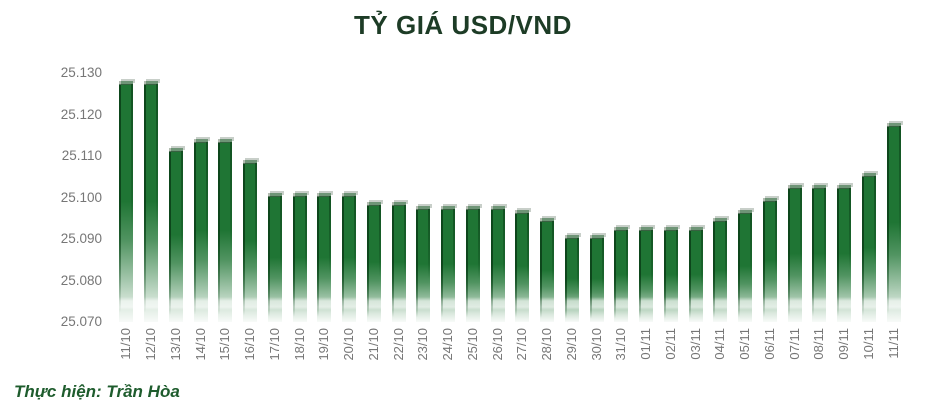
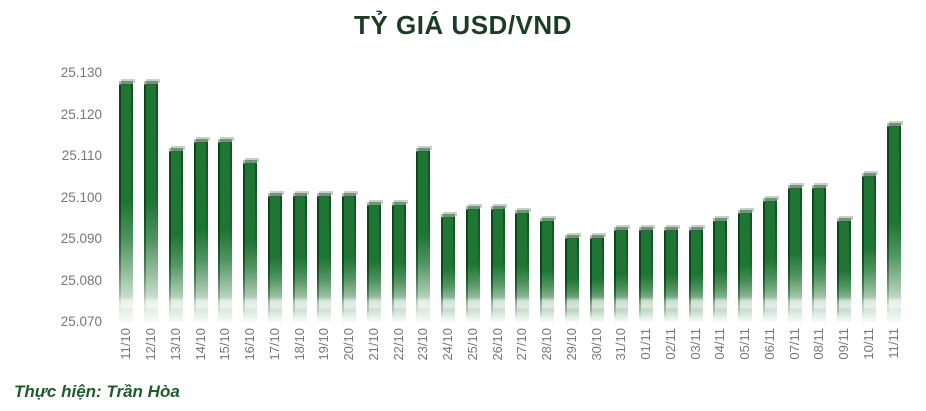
23/10: 25.098 -> 25.112
24/10: 25.098 -> 25.096
09/11: 25.103 -> 25.095
